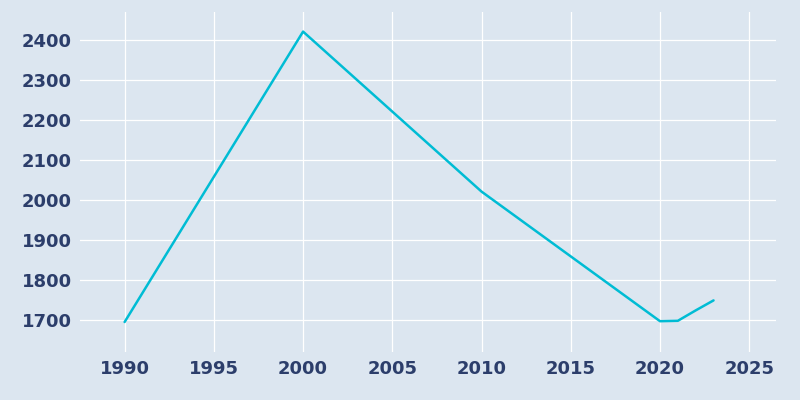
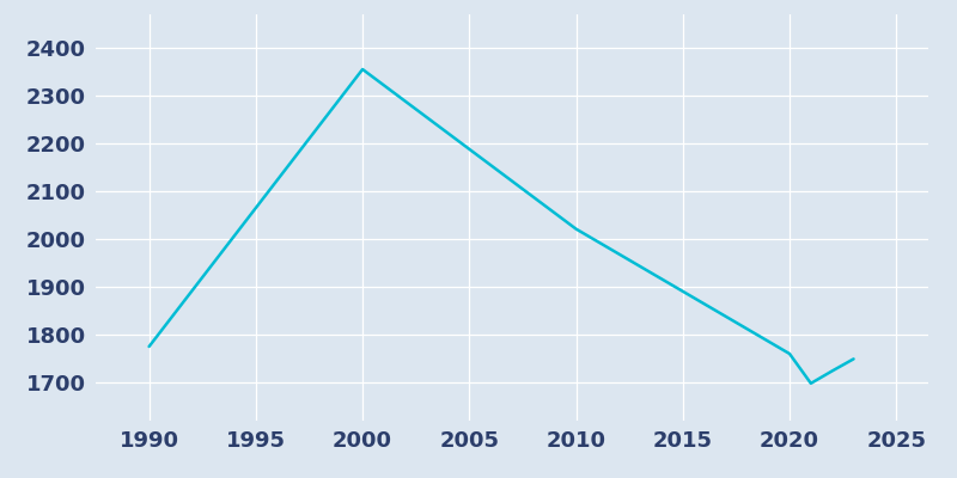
1990: 1695 -> 1775
2000: 2421 -> 2355
2020: 1697 -> 1760
